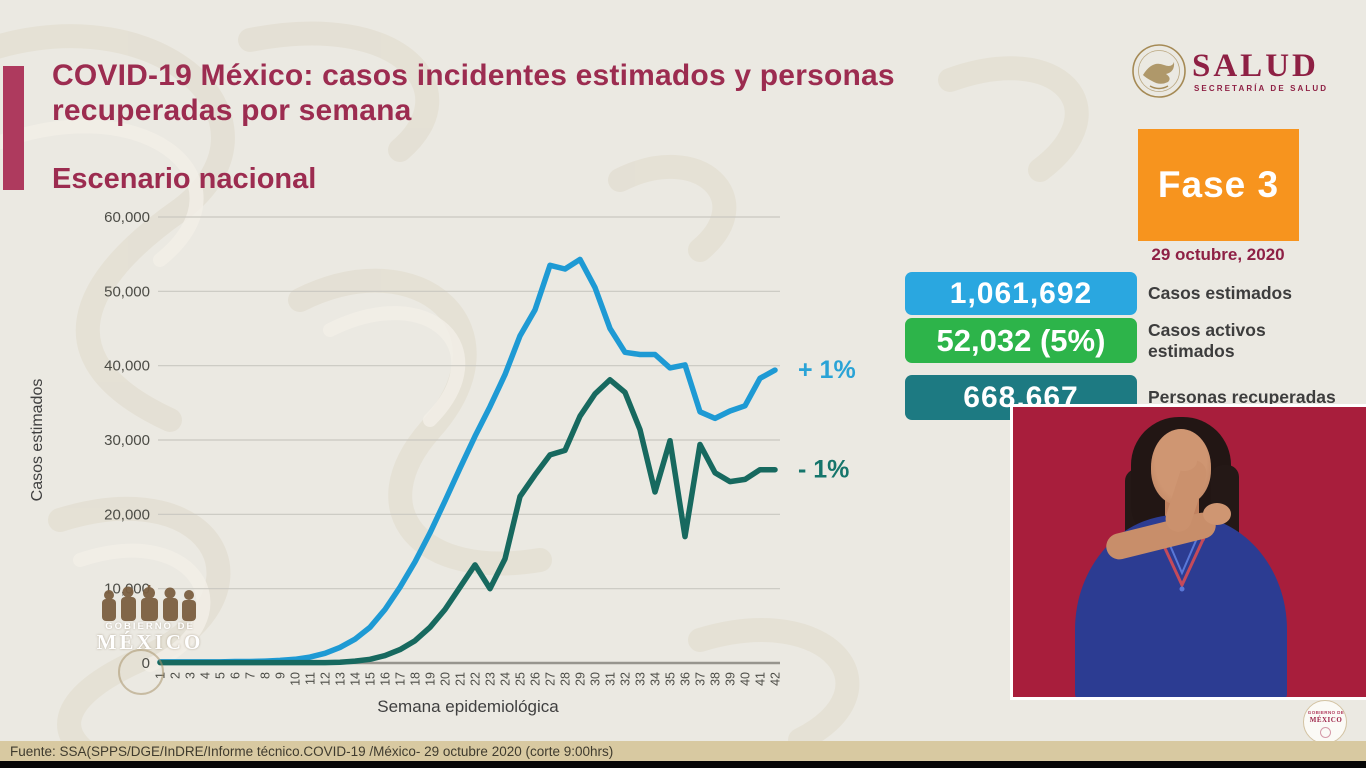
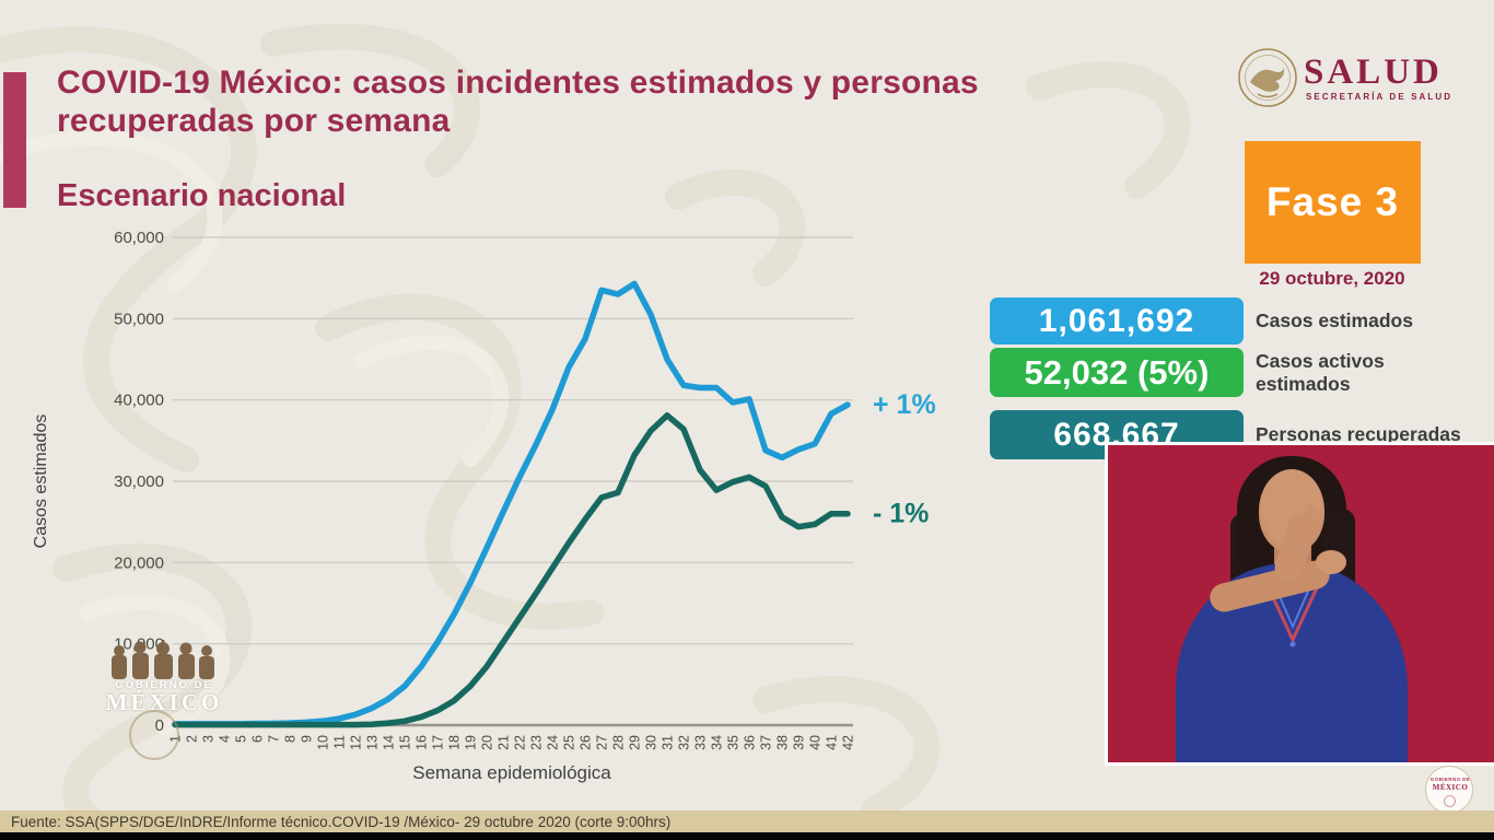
Personas recuperadas/23: 10000 -> 16000
Personas recuperadas/24: 14000 -> 19000
Personas recuperadas/34: 23000 -> 29000
Personas recuperadas/36: 17000 -> 30000
